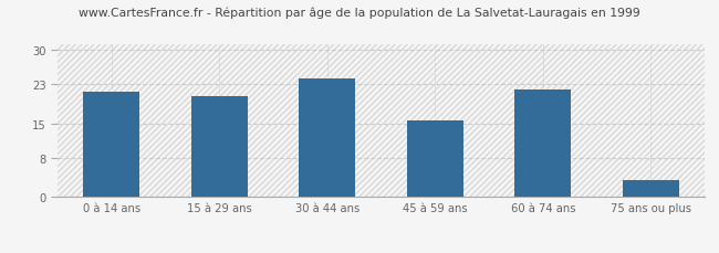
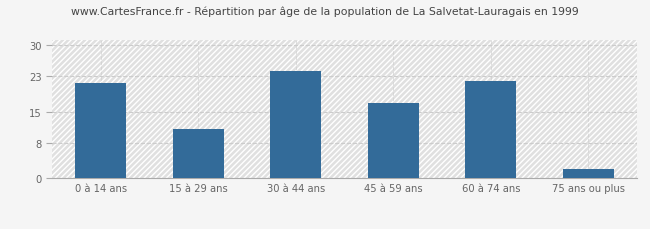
15 à 29 ans: 20.5 -> 11.0
45 à 59 ans: 15.5 -> 17.0
75 ans ou plus: 3.5 -> 2.0
